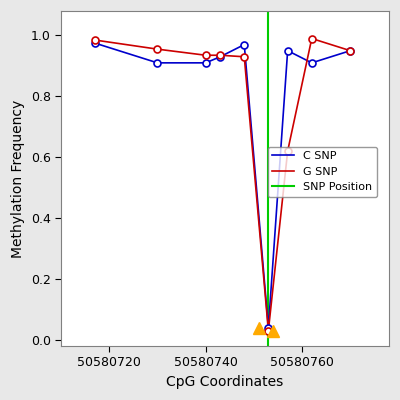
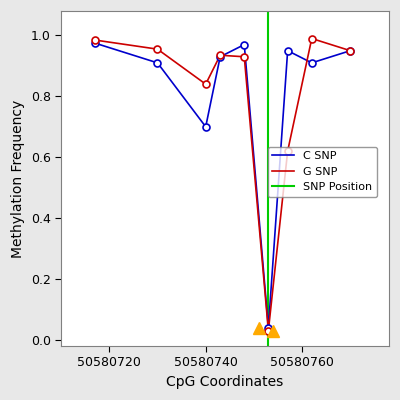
C SNP/50580740: 0.910 -> 0.700
G SNP/50580740: 0.935 -> 0.840
